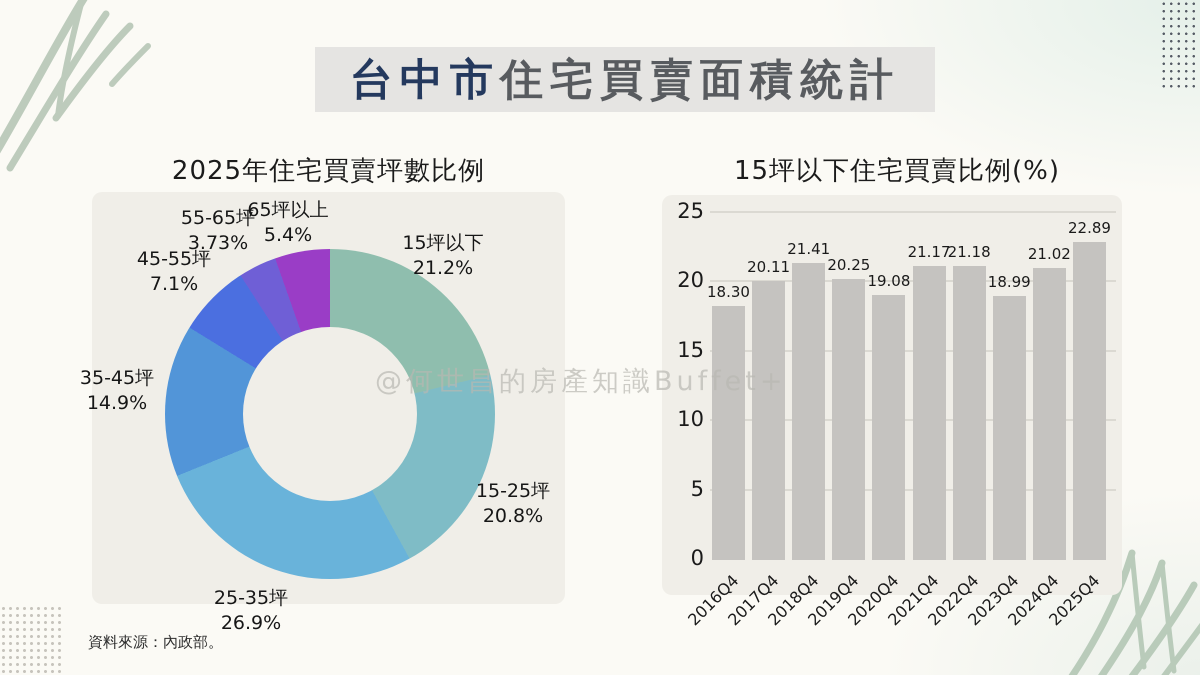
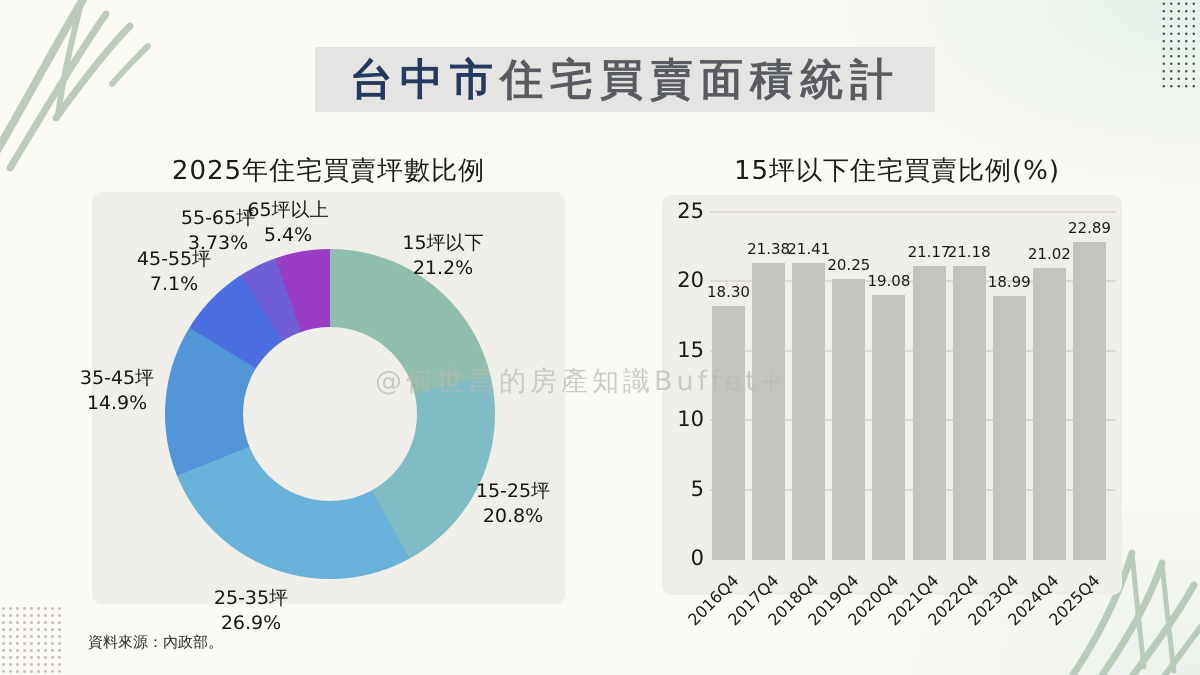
15坪以下住宅買賣比例(%)/2017Q4: 20.11 -> 21.38
